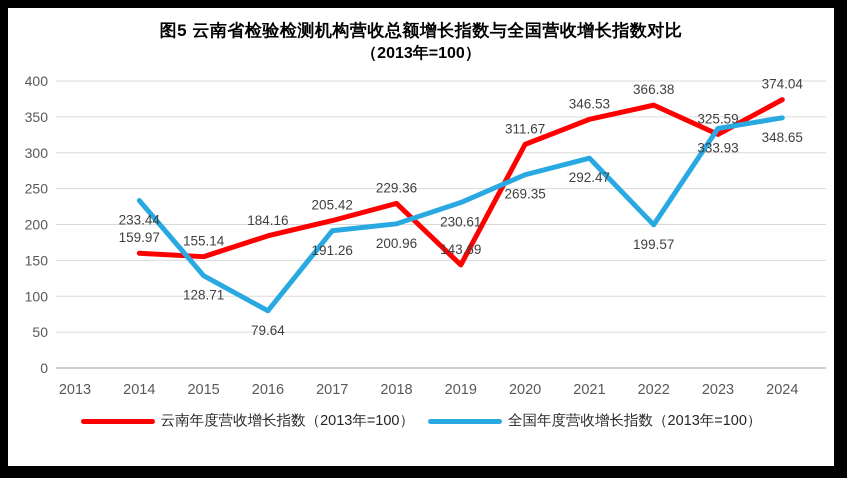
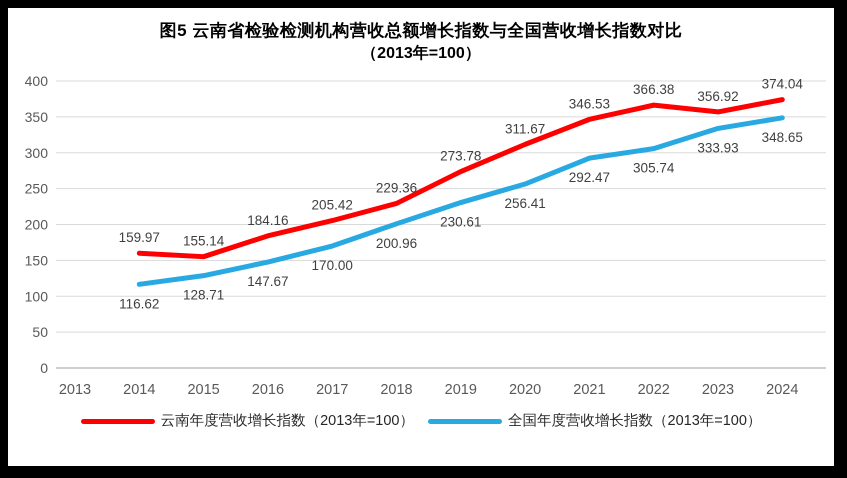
全国年度营收增长指数（2013年=100）/2014: 233.44 -> 116.62
全国年度营收增长指数（2013年=100）/2016: 79.64 -> 147.67
全国年度营收增长指数（2013年=100）/2017: 191.26 -> 170.00
云南年度营收增长指数（2013年=100）/2019: 143.69 -> 273.78
全国年度营收增长指数（2013年=100）/2020: 269.35 -> 256.41
全国年度营收增长指数（2013年=100）/2022: 199.57 -> 305.74
云南年度营收增长指数（2013年=100）/2023: 325.59 -> 356.92
